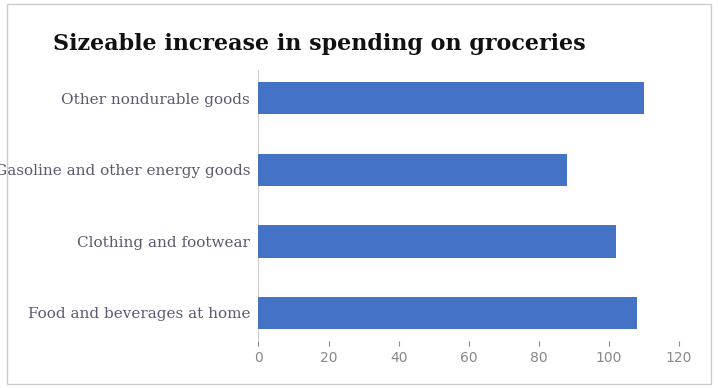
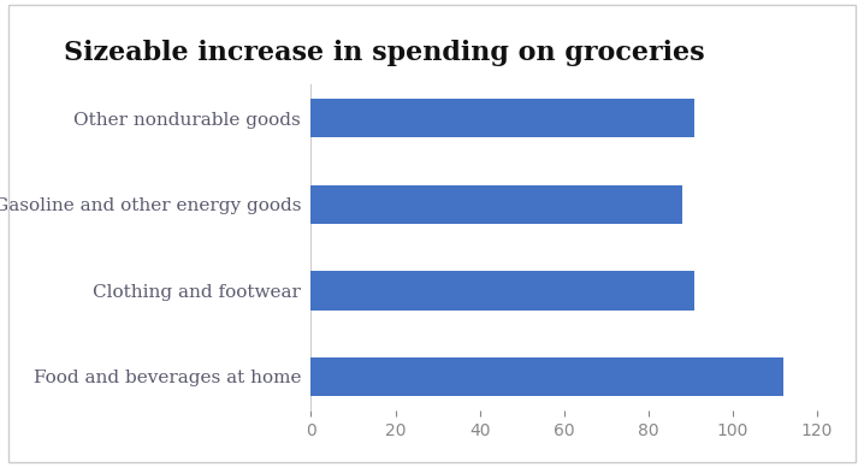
Other nondurable goods: 110 -> 91
Clothing and footwear: 102 -> 91
Food and beverages at home: 108 -> 112
